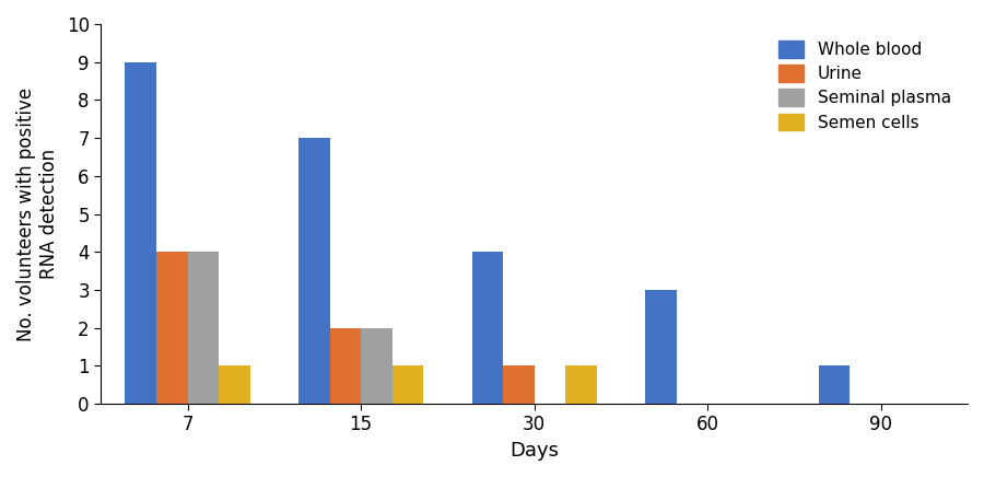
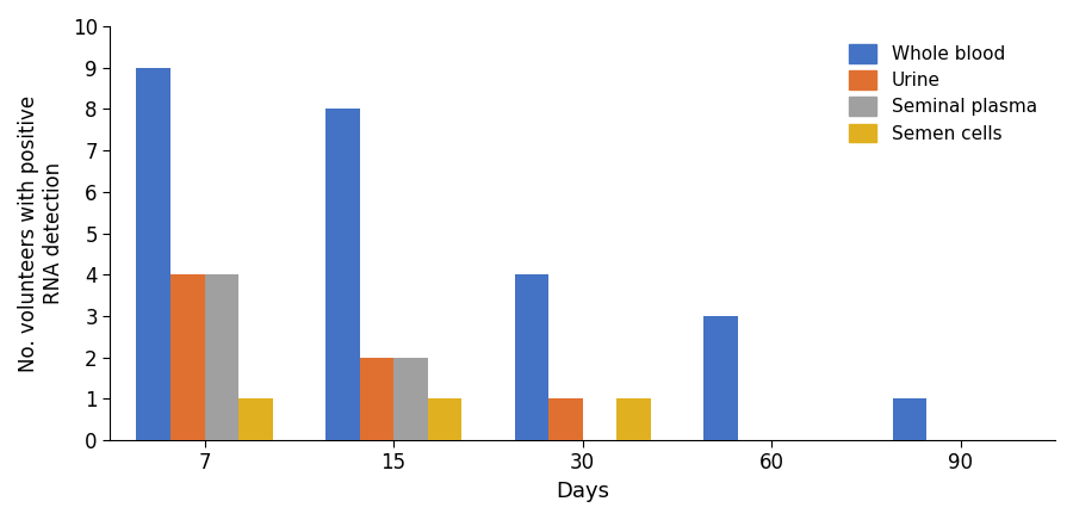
Whole blood/15: 7 -> 8
